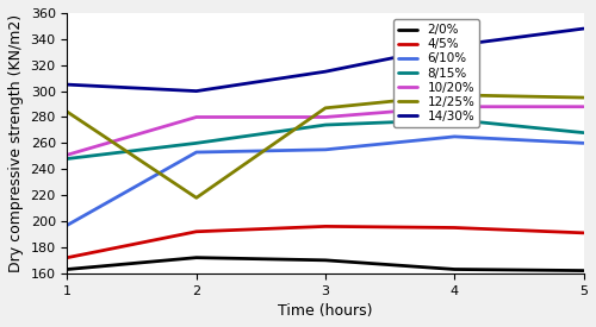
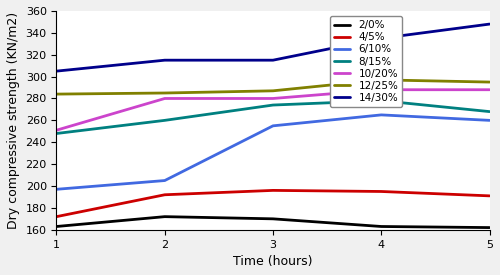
6/10%/2: 253 -> 205
12/25%/2: 218 -> 285
14/30%/2: 300 -> 315
